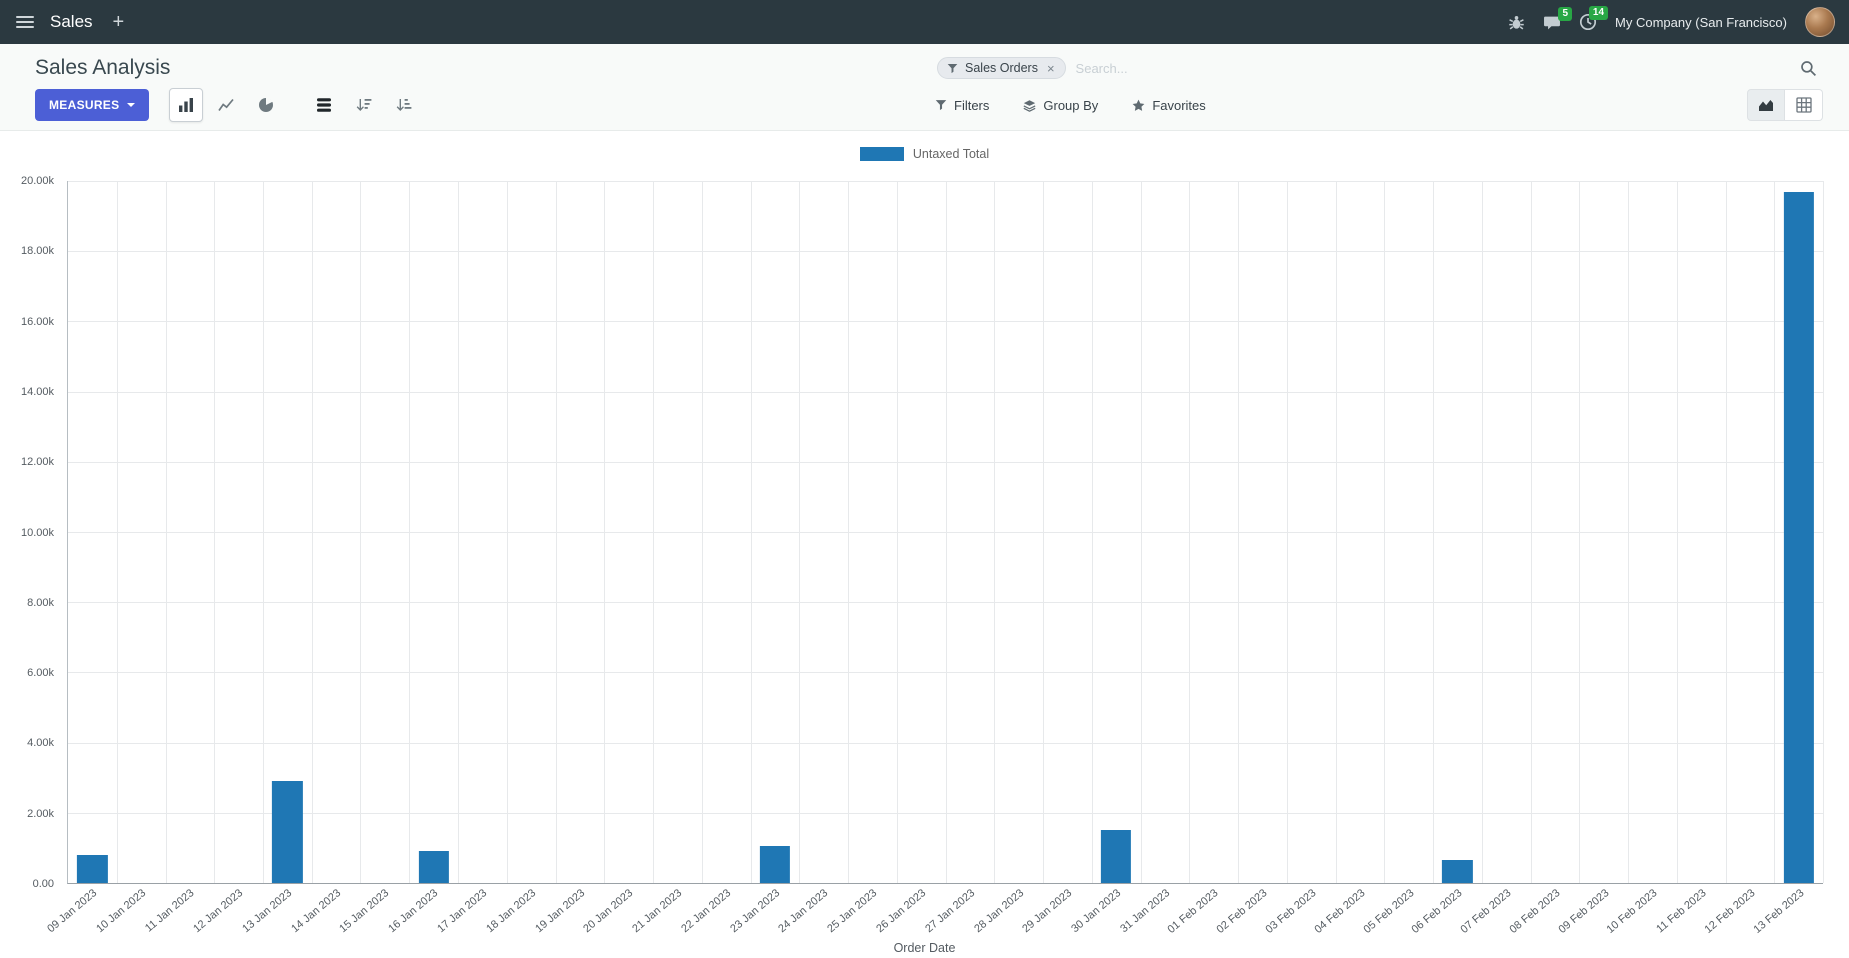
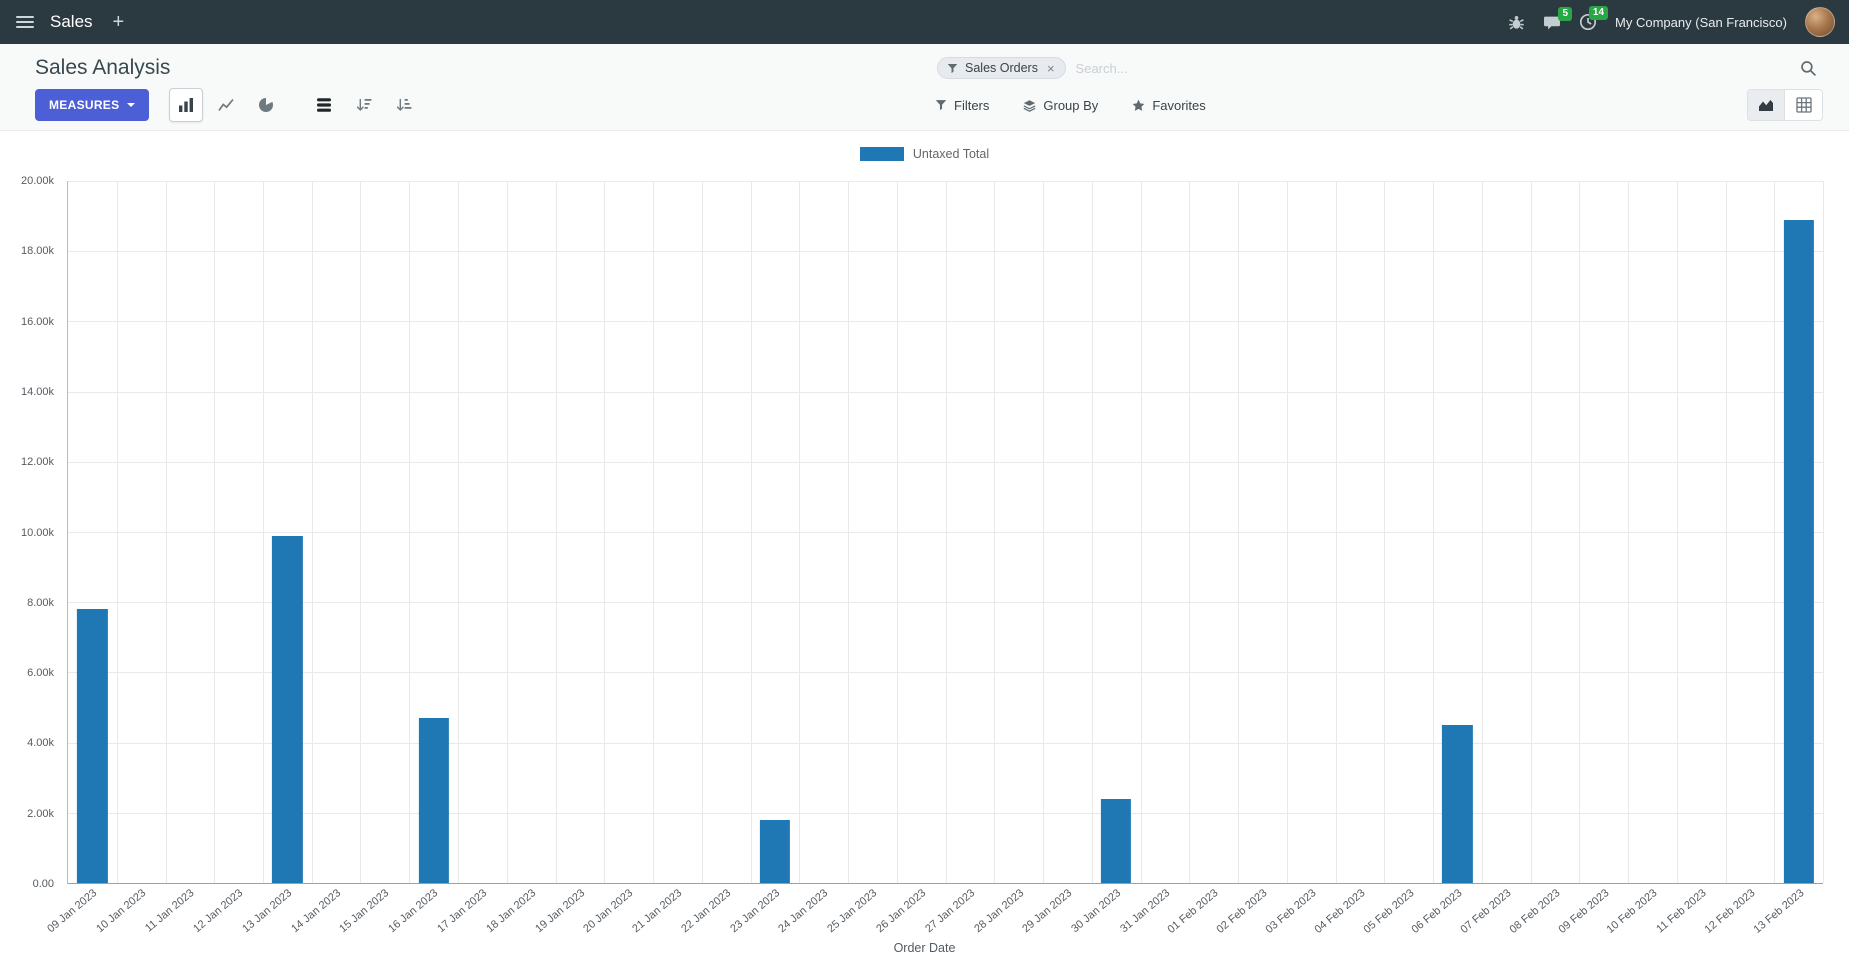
09 Jan 2023: 0.8k -> 7.8k
13 Jan 2023: 2.9k -> 9.9k
16 Jan 2023: 0.9k -> 4.7k
23 Jan 2023: 1.0k -> 1.8k
30 Jan 2023: 1.5k -> 2.4k
06 Feb 2023: 0.6k -> 4.5k
13 Feb 2023: 19.7k -> 18.9k
